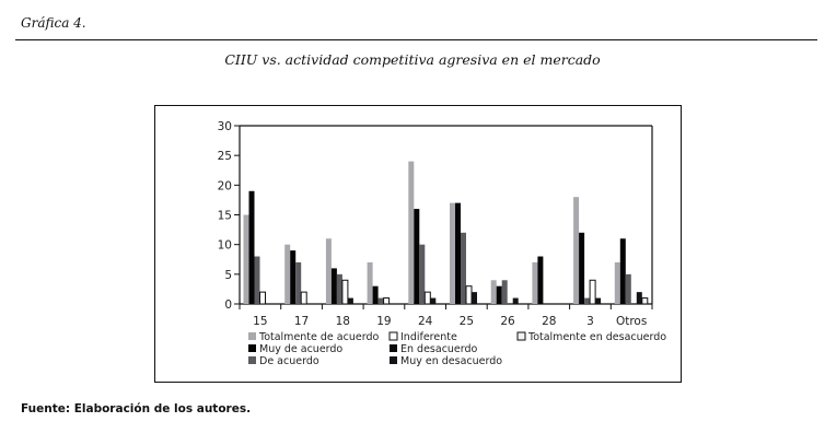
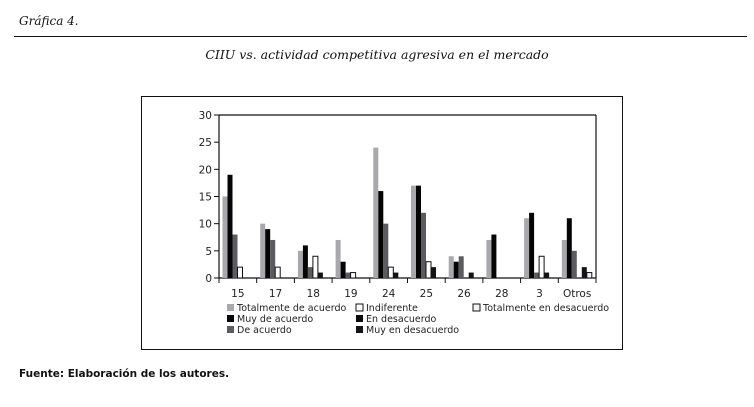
Totalmente de acuerdo/18: 11 -> 5
De acuerdo/18: 5 -> 2
Totalmente de acuerdo/3: 18 -> 11
